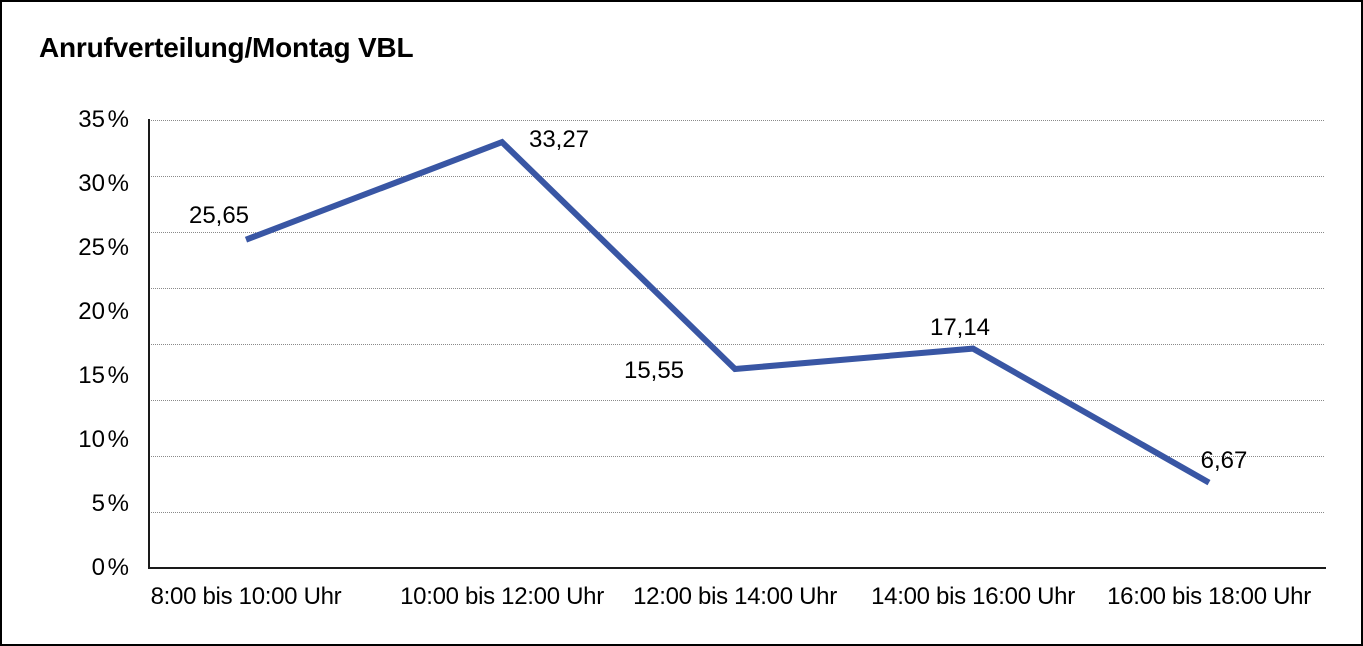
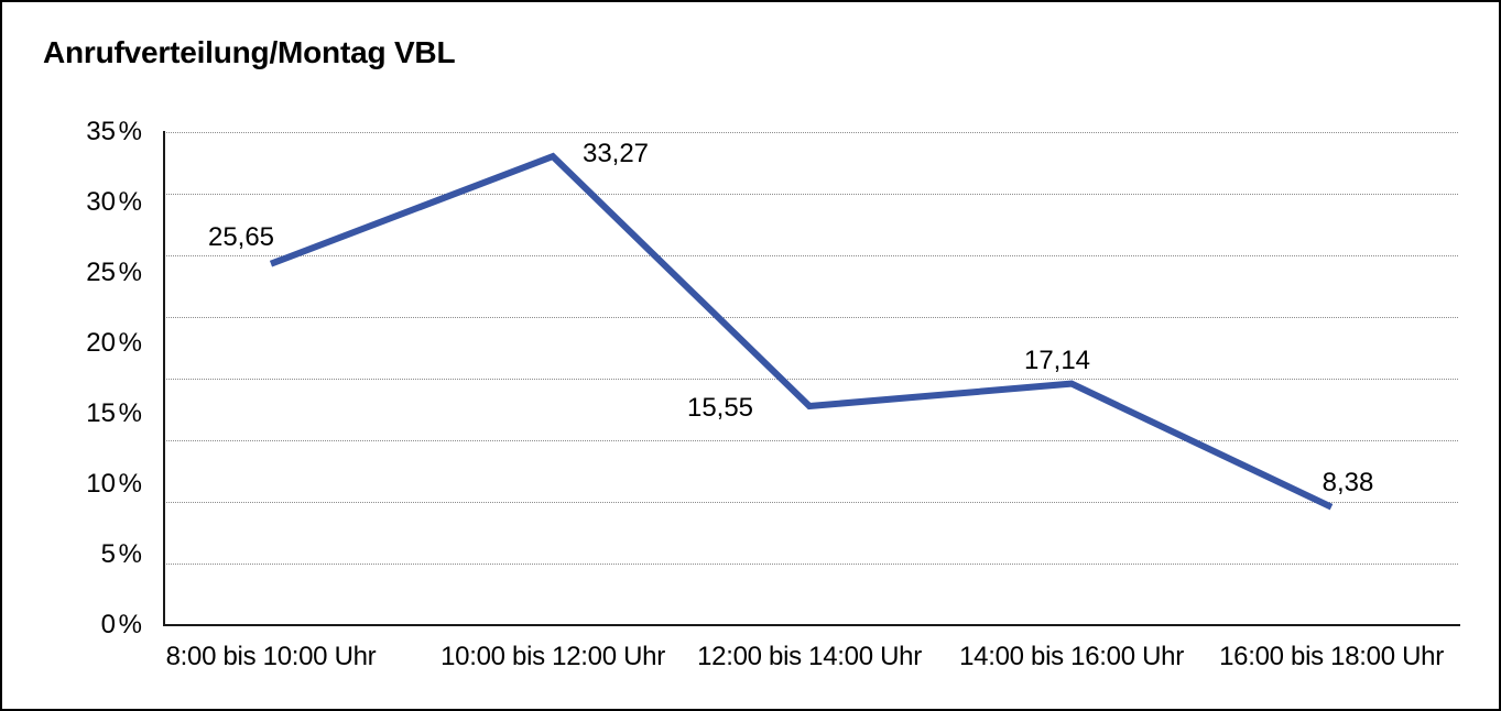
16:00 bis 18:00 Uhr: 6,67 -> 8,38
